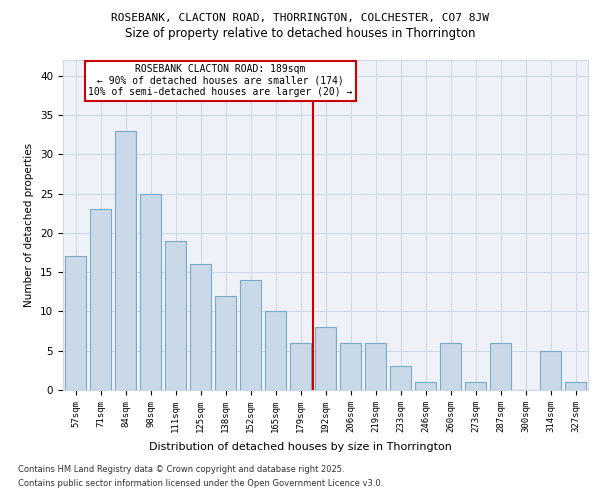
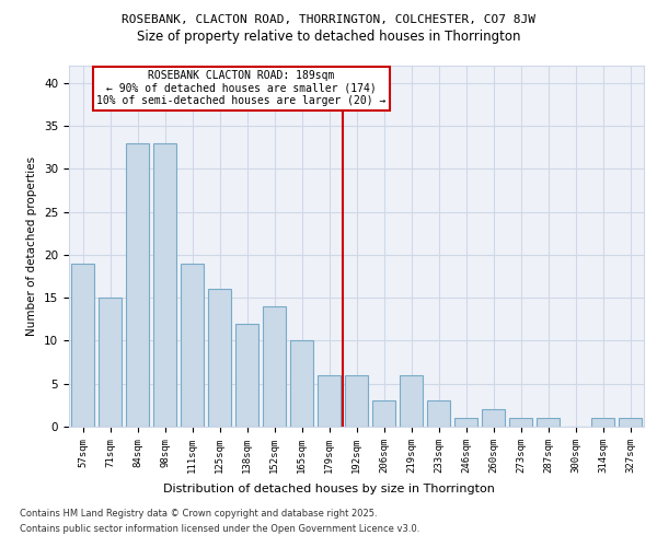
57sqm: 17 -> 19
71sqm: 23 -> 15
98sqm: 25 -> 33
192sqm: 8 -> 6
206sqm: 6 -> 3
260sqm: 6 -> 2
287sqm: 6 -> 1
314sqm: 5 -> 1
